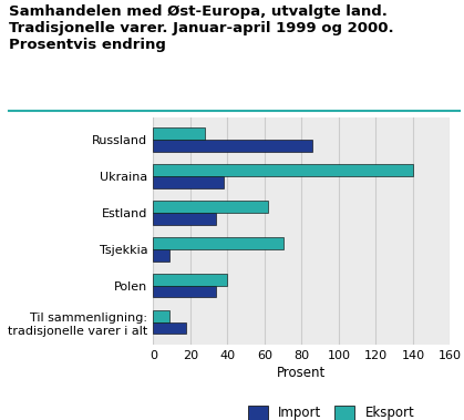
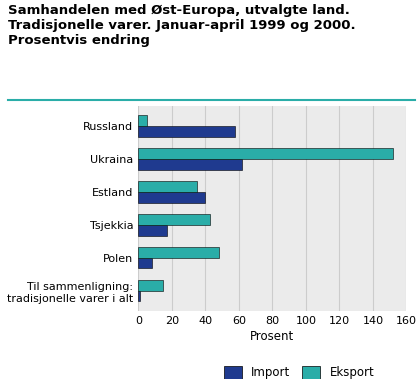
Eksport/Russland: 28 -> 5
Import/Russland: 86 -> 58
Eksport/Ukraina: 140 -> 152
Import/Ukraina: 38 -> 62
Eksport/Estland: 62 -> 35
Import/Estland: 34 -> 40
Eksport/Tsjekkia: 70 -> 43
Import/Tsjekkia: 9 -> 17
Eksport/Polen: 40 -> 48
Import/Polen: 34 -> 8
Eksport/Til sammenligning: tradisjonelle varer i alt: 9 -> 15
Import/Til sammenligning: tradisjonelle varer i alt: 18 -> 1
